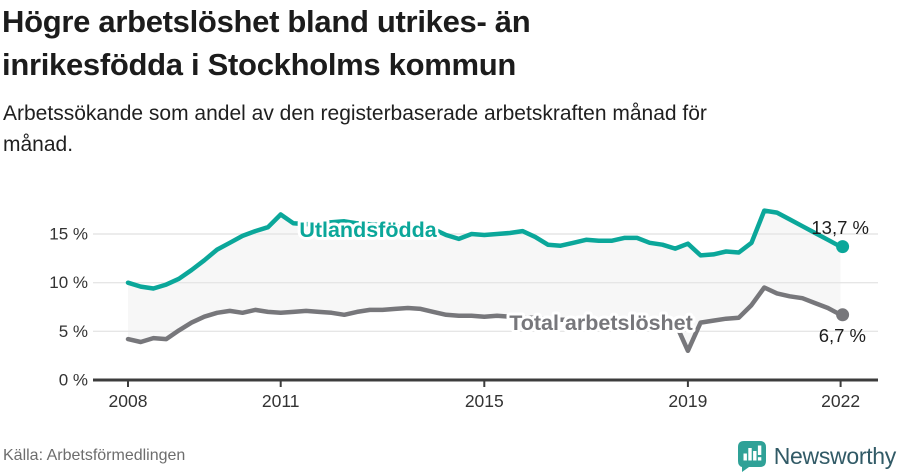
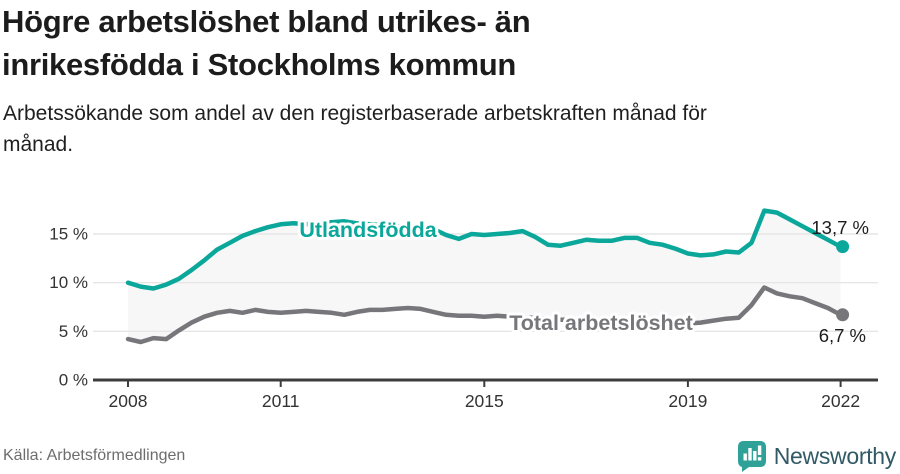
Utlandsfödda/2011: 17% -> 16%
Utlandsfödda/2019: 14% -> 13%
Total arbetslöshet/2019: 3% -> 6%
